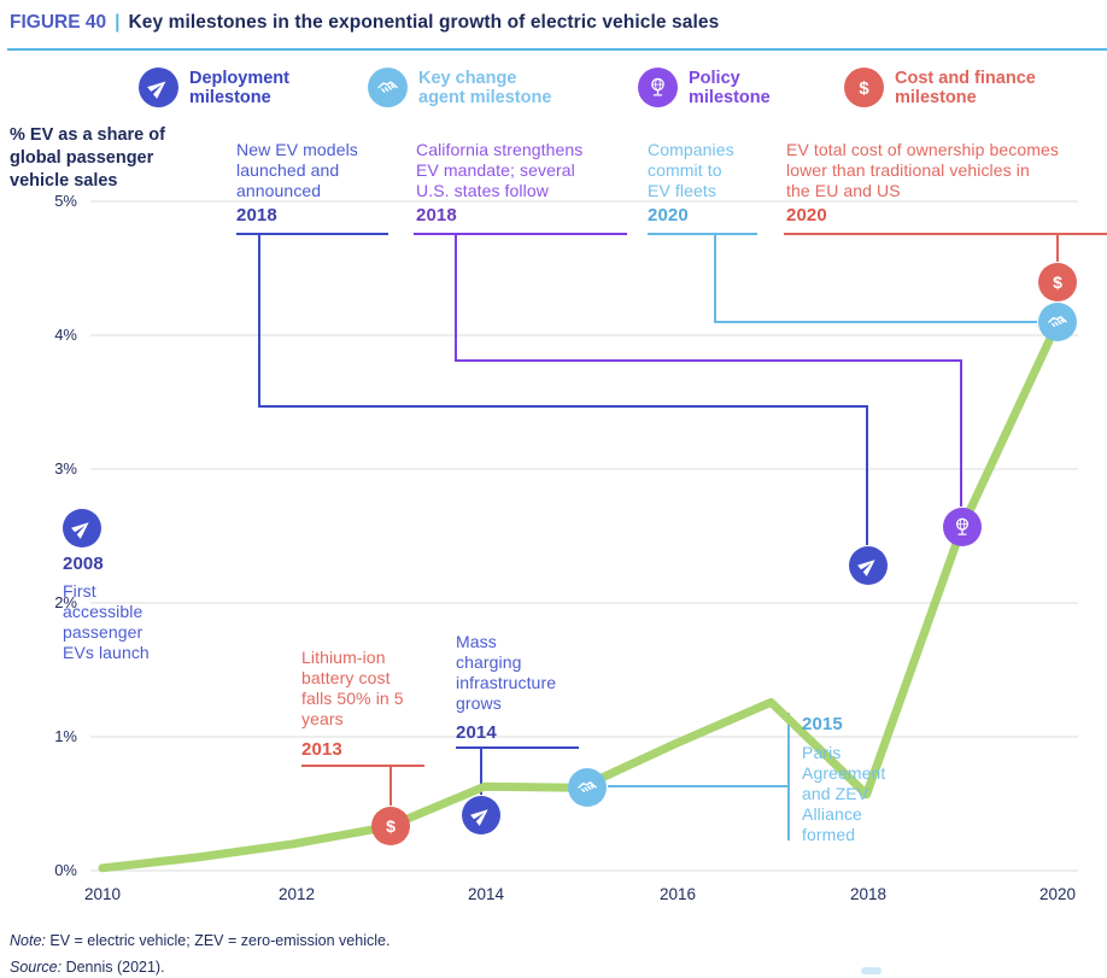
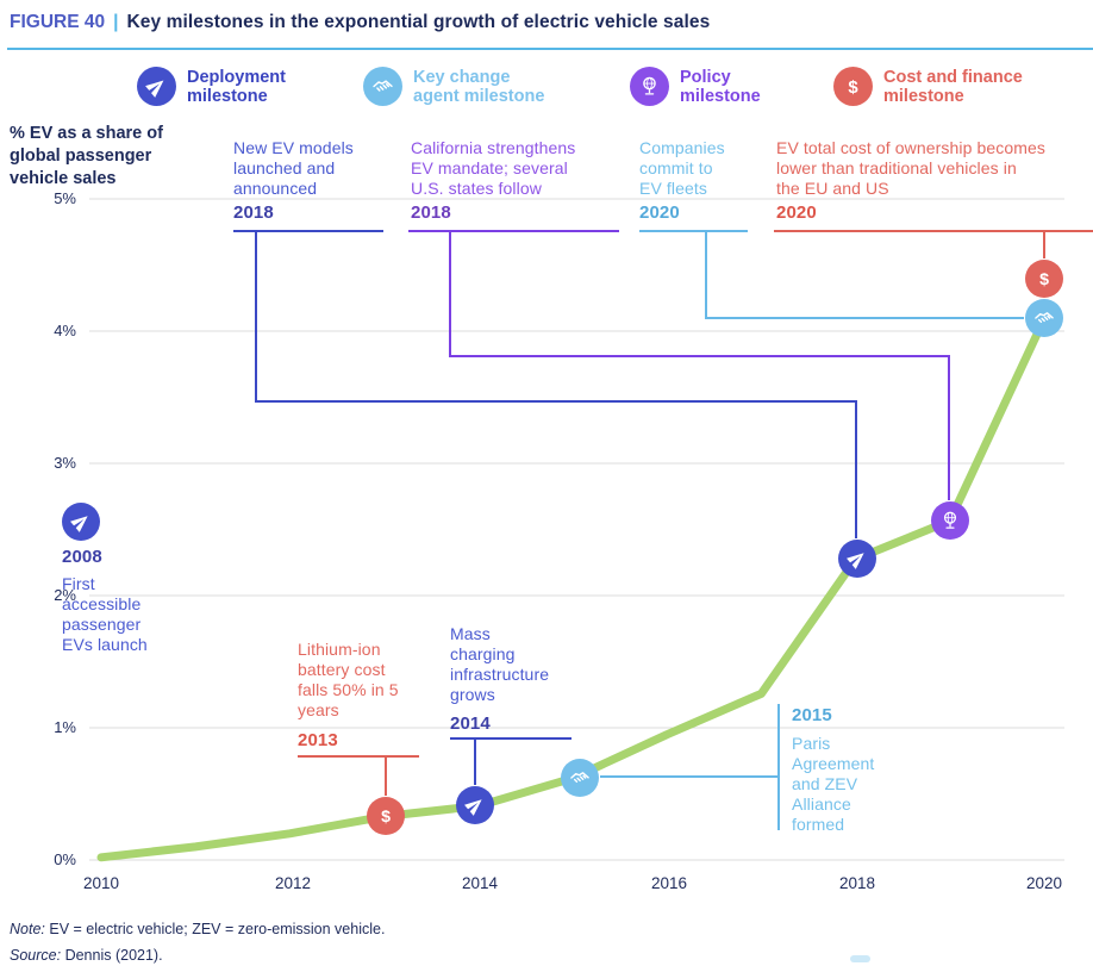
2014: 0.63% -> 0.41%
2018: 0.57% -> 2.28%
